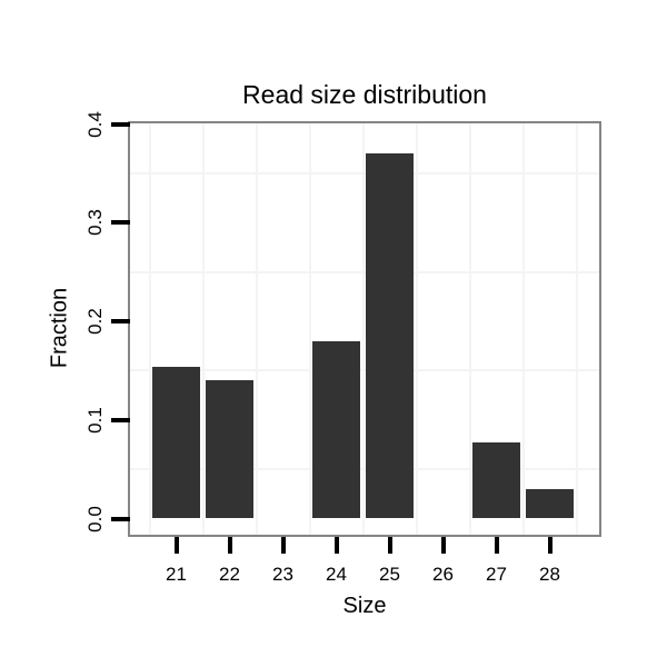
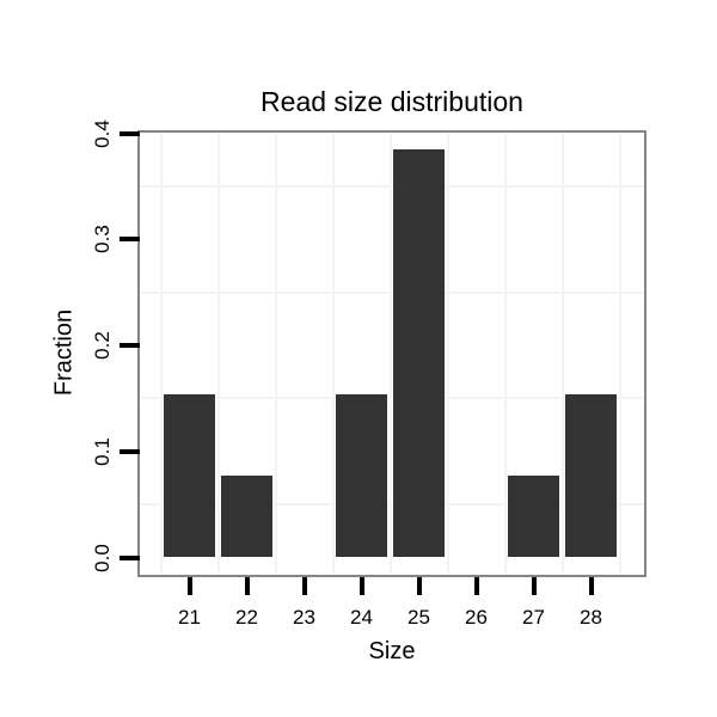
22: 0.14 -> 0.08
24: 0.18 -> 0.15
25: 0.37 -> 0.39
28: 0.03 -> 0.15
